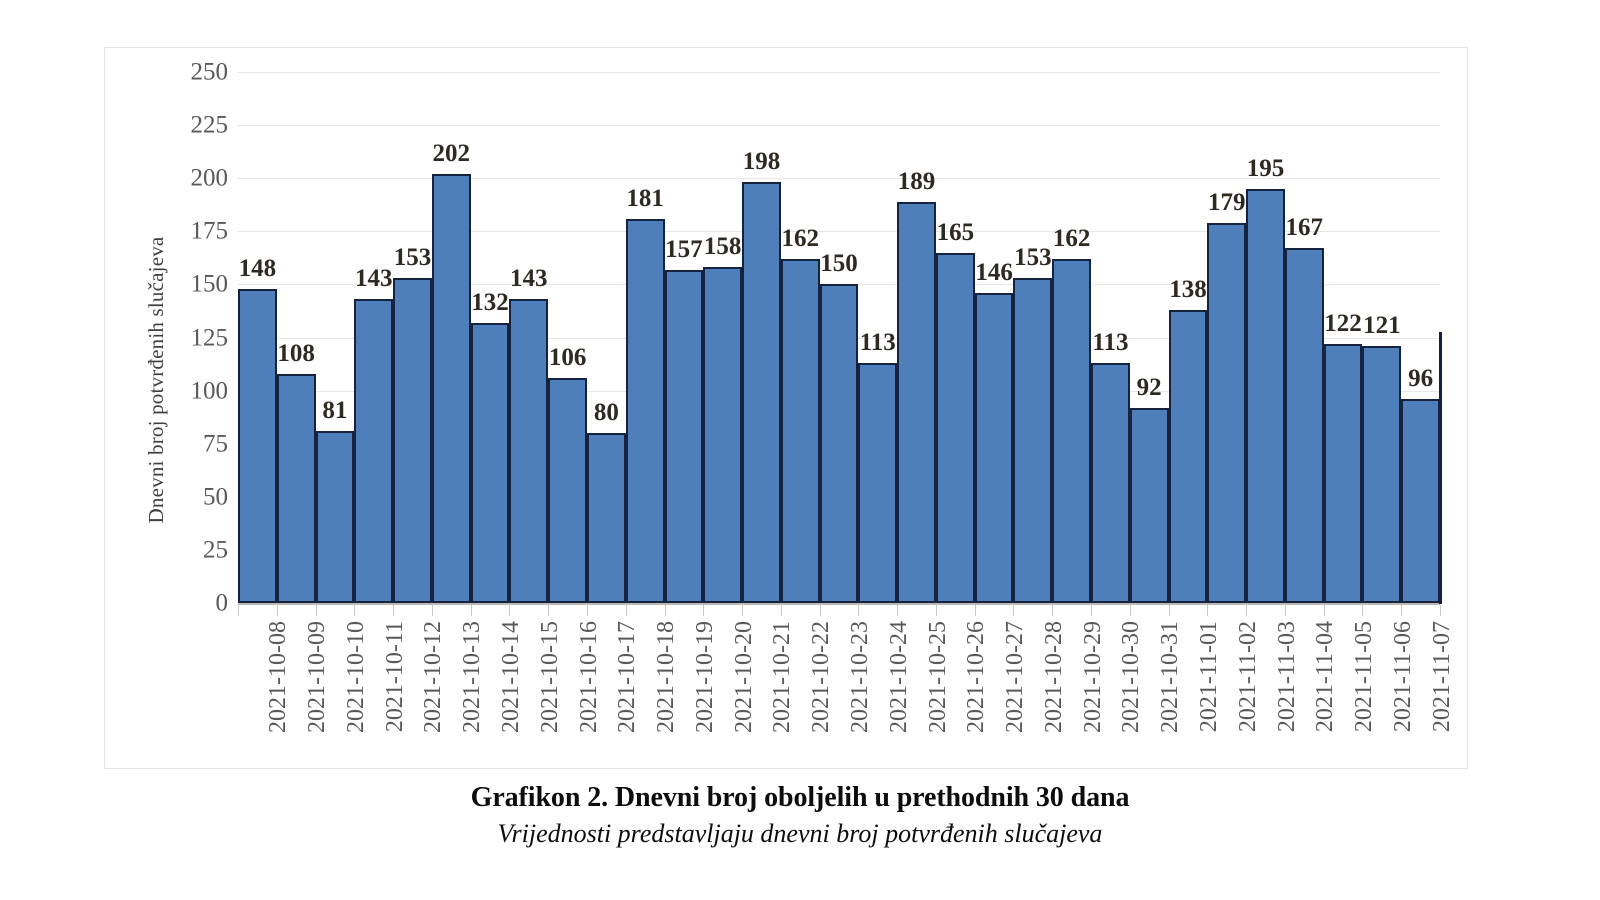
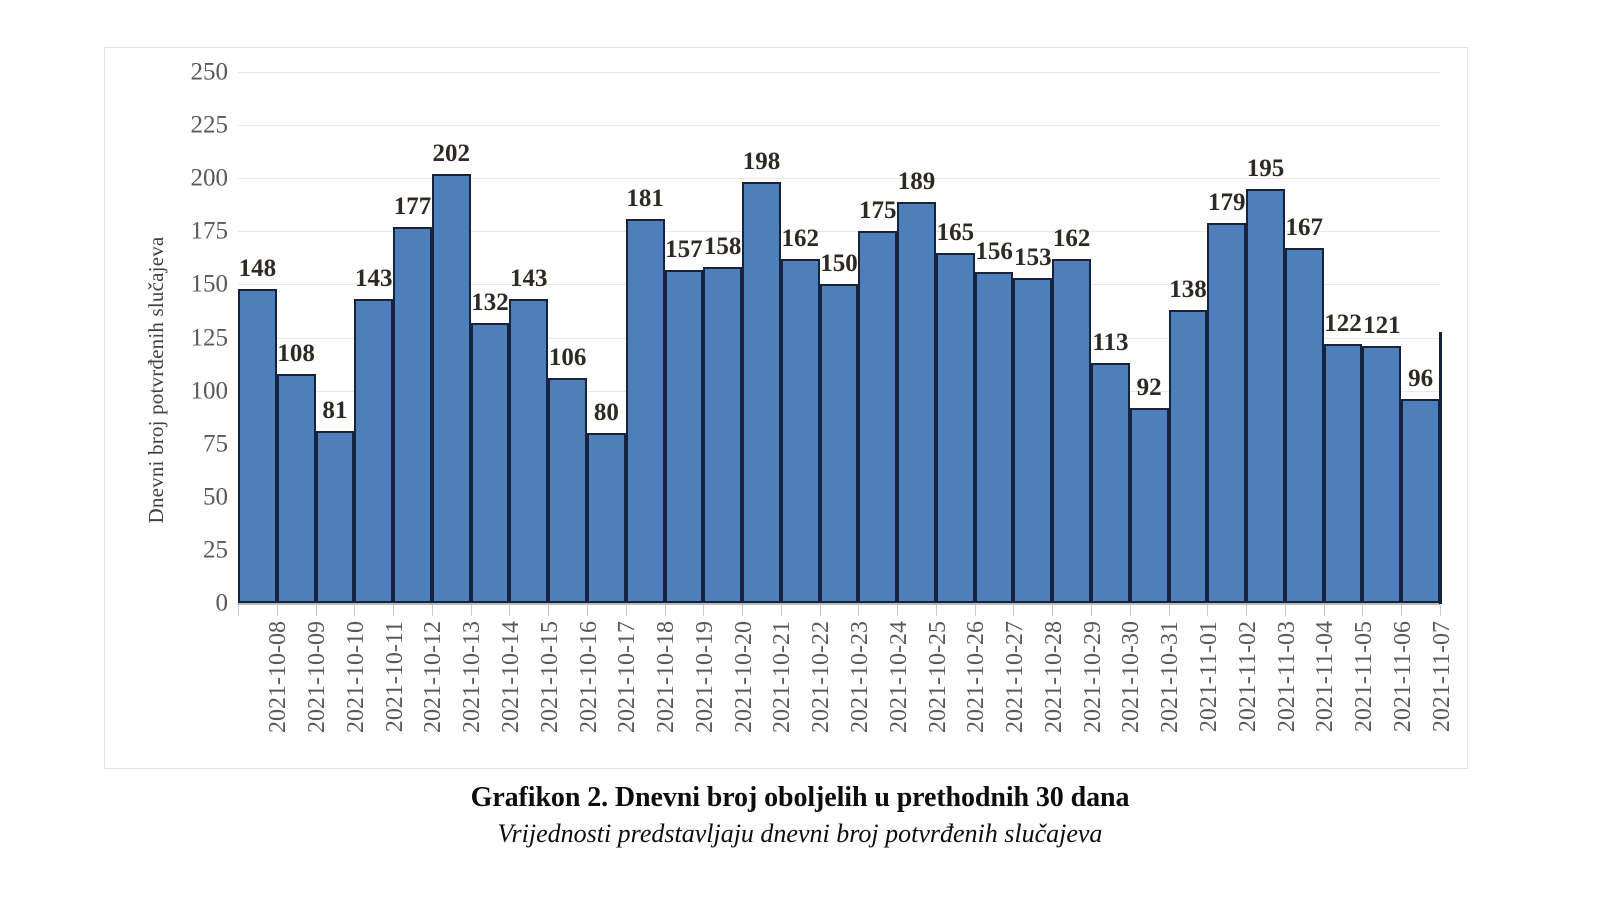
2021-10-12: 153 -> 177
2021-10-24: 113 -> 175
2021-10-27: 146 -> 156
